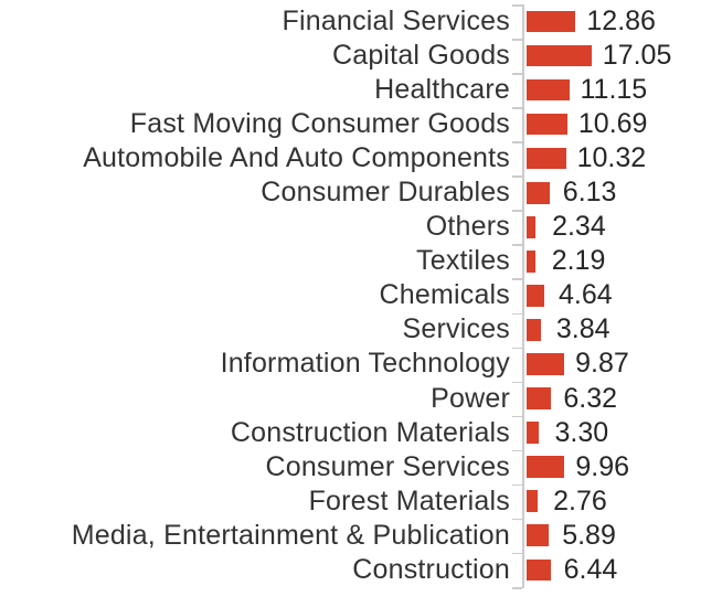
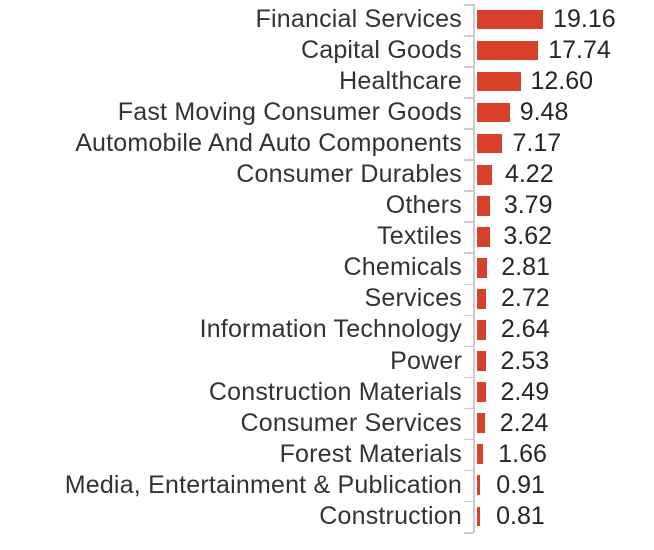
Financial Services: 12.86 -> 19.16
Capital Goods: 17.05 -> 17.74
Healthcare: 11.15 -> 12.60
Fast Moving Consumer Goods: 10.69 -> 9.48
Automobile And Auto Components: 10.32 -> 7.17
Consumer Durables: 6.13 -> 4.22
Others: 2.34 -> 3.79
Textiles: 2.19 -> 3.62
Chemicals: 4.64 -> 2.81
Services: 3.84 -> 2.72
Information Technology: 9.87 -> 2.64
Power: 6.32 -> 2.53
Construction Materials: 3.30 -> 2.49
Consumer Services: 9.96 -> 2.24
Forest Materials: 2.76 -> 1.66
Media, Entertainment & Publication: 5.89 -> 0.91
Construction: 6.44 -> 0.81
